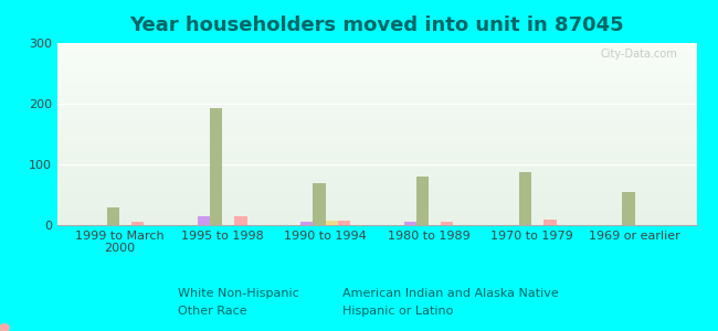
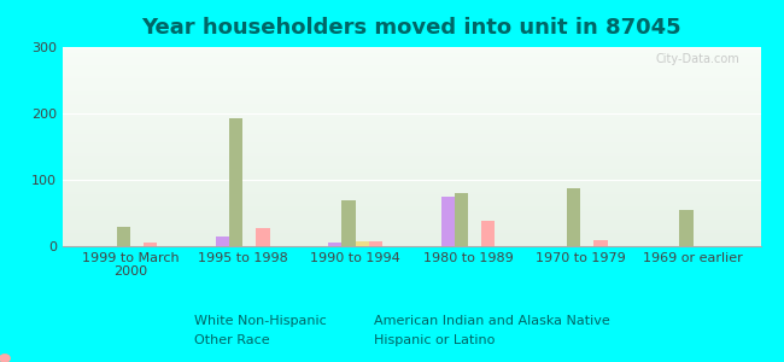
Hispanic or Latino/1995 to 1998: 14 -> 28
White Non-Hispanic/1980 to 1989: 5 -> 74
Hispanic or Latino/1980 to 1989: 5 -> 38
